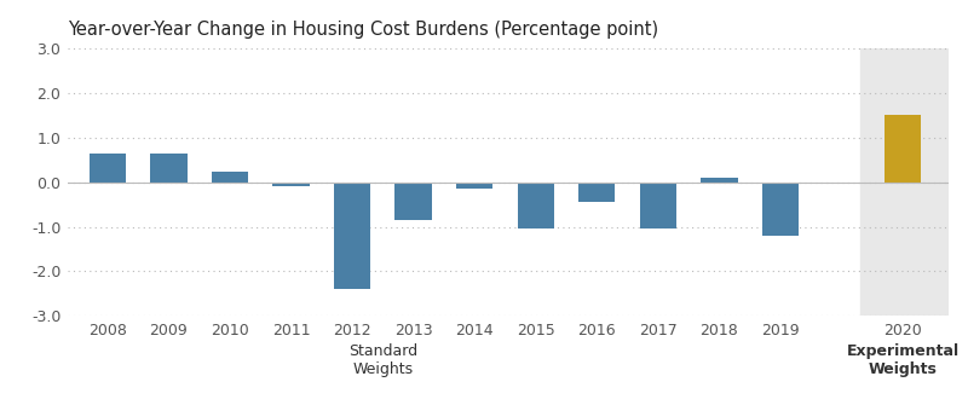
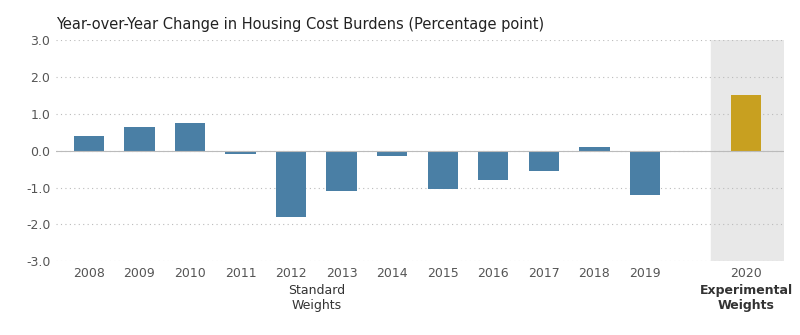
2008: 0.65 -> 0.40
2010: 0.25 -> 0.75
2012: -2.40 -> -1.80
2013: -0.85 -> -1.10
2016: -0.45 -> -0.80
2017: -1.05 -> -0.55
